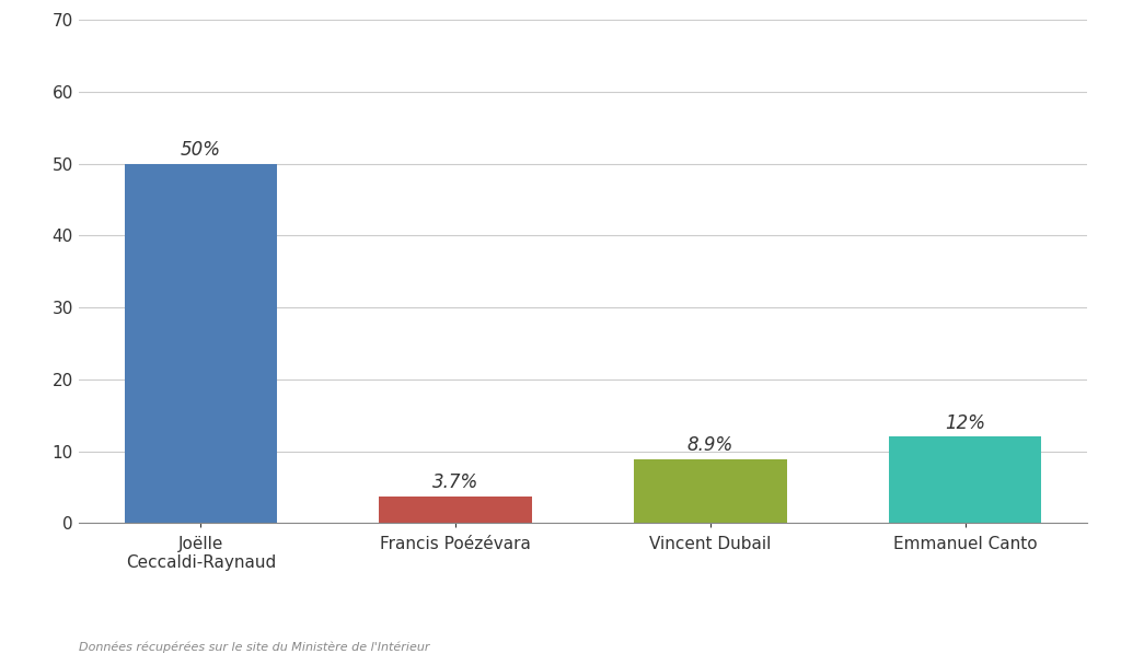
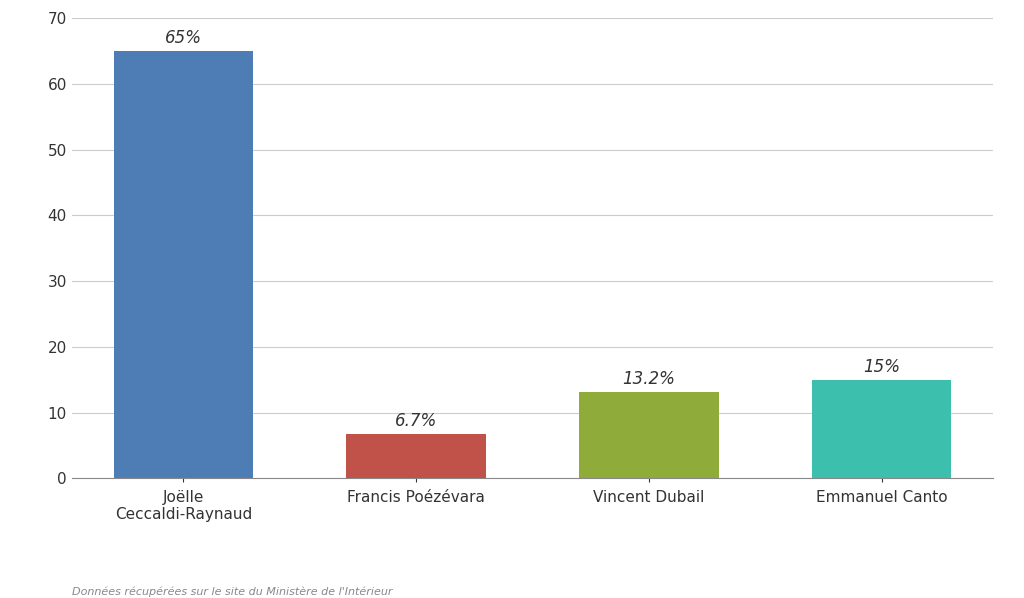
Joëlle Ceccaldi-Raynaud: 50% -> 65%
Francis Poézévara: 3.7% -> 6.7%
Vincent Dubail: 8.9% -> 13.2%
Emmanuel Canto: 12% -> 15%
